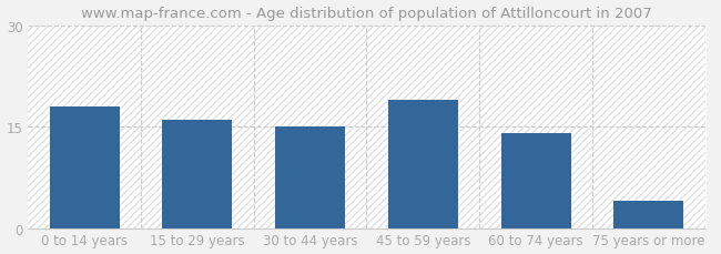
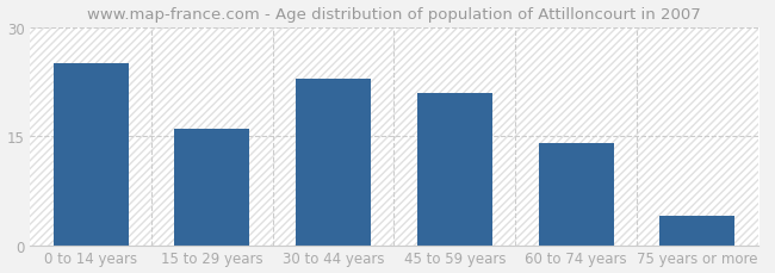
0 to 14 years: 18 -> 25
30 to 44 years: 15 -> 23
45 to 59 years: 19 -> 21
